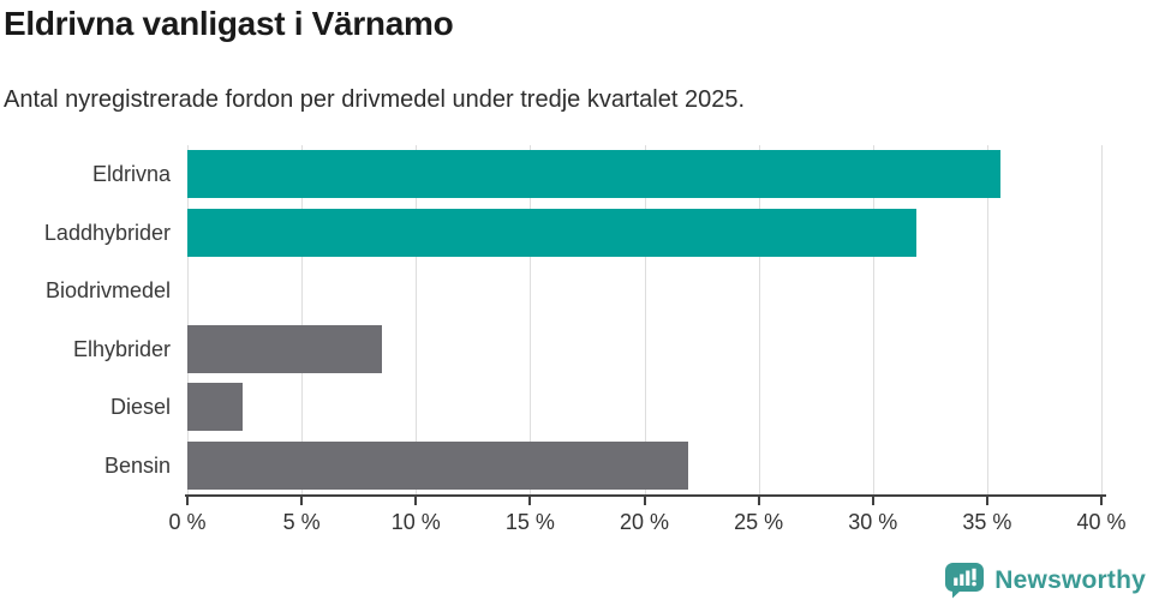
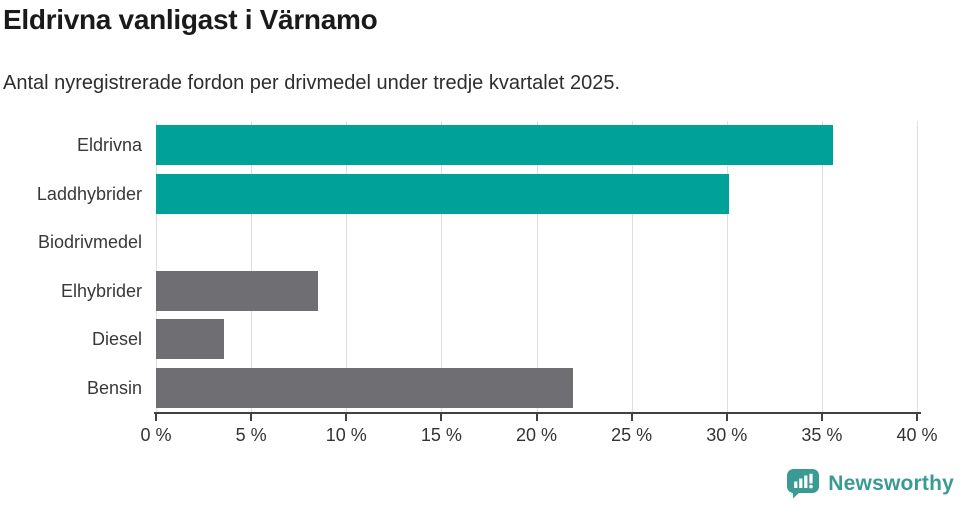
Laddhybrider: 31.9% -> 30.1%
Diesel: 2.4% -> 3.6%
